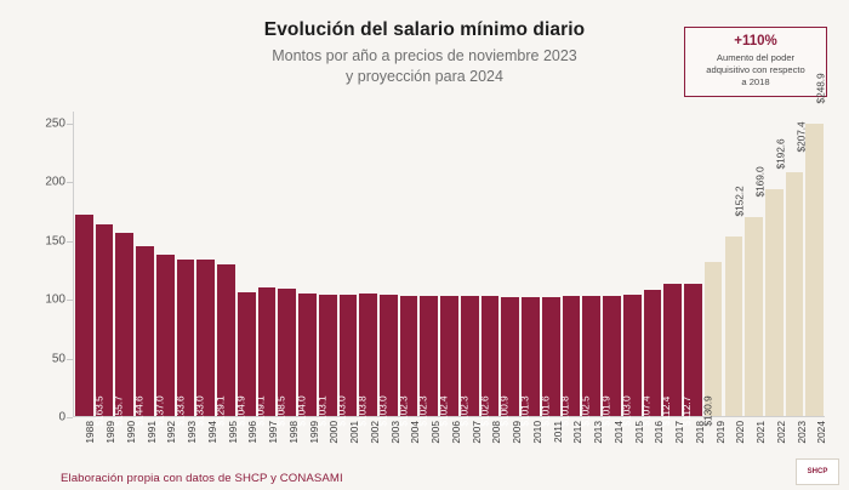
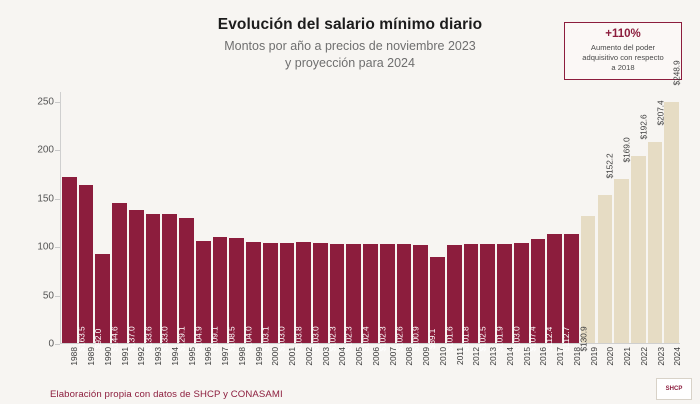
1990: $155.7 -> $92.0
2010: $101.3 -> $89.1
